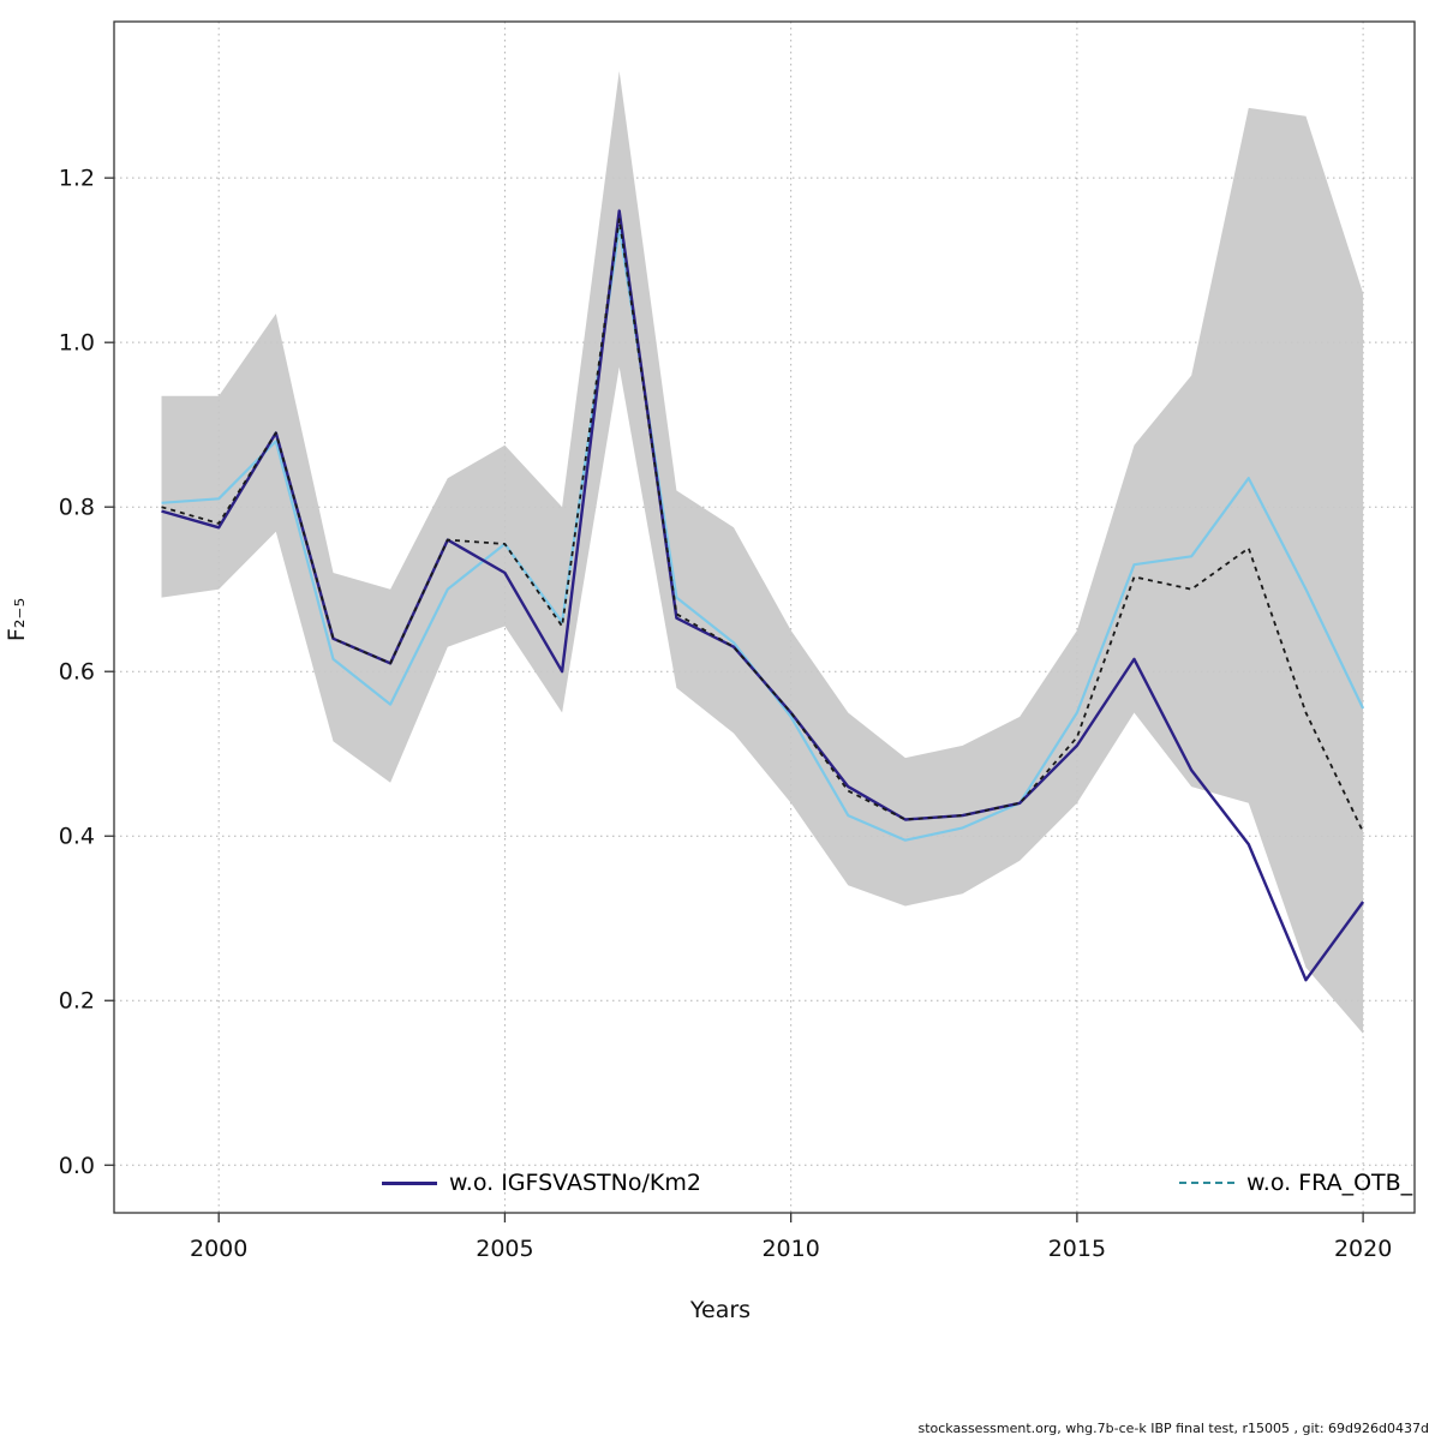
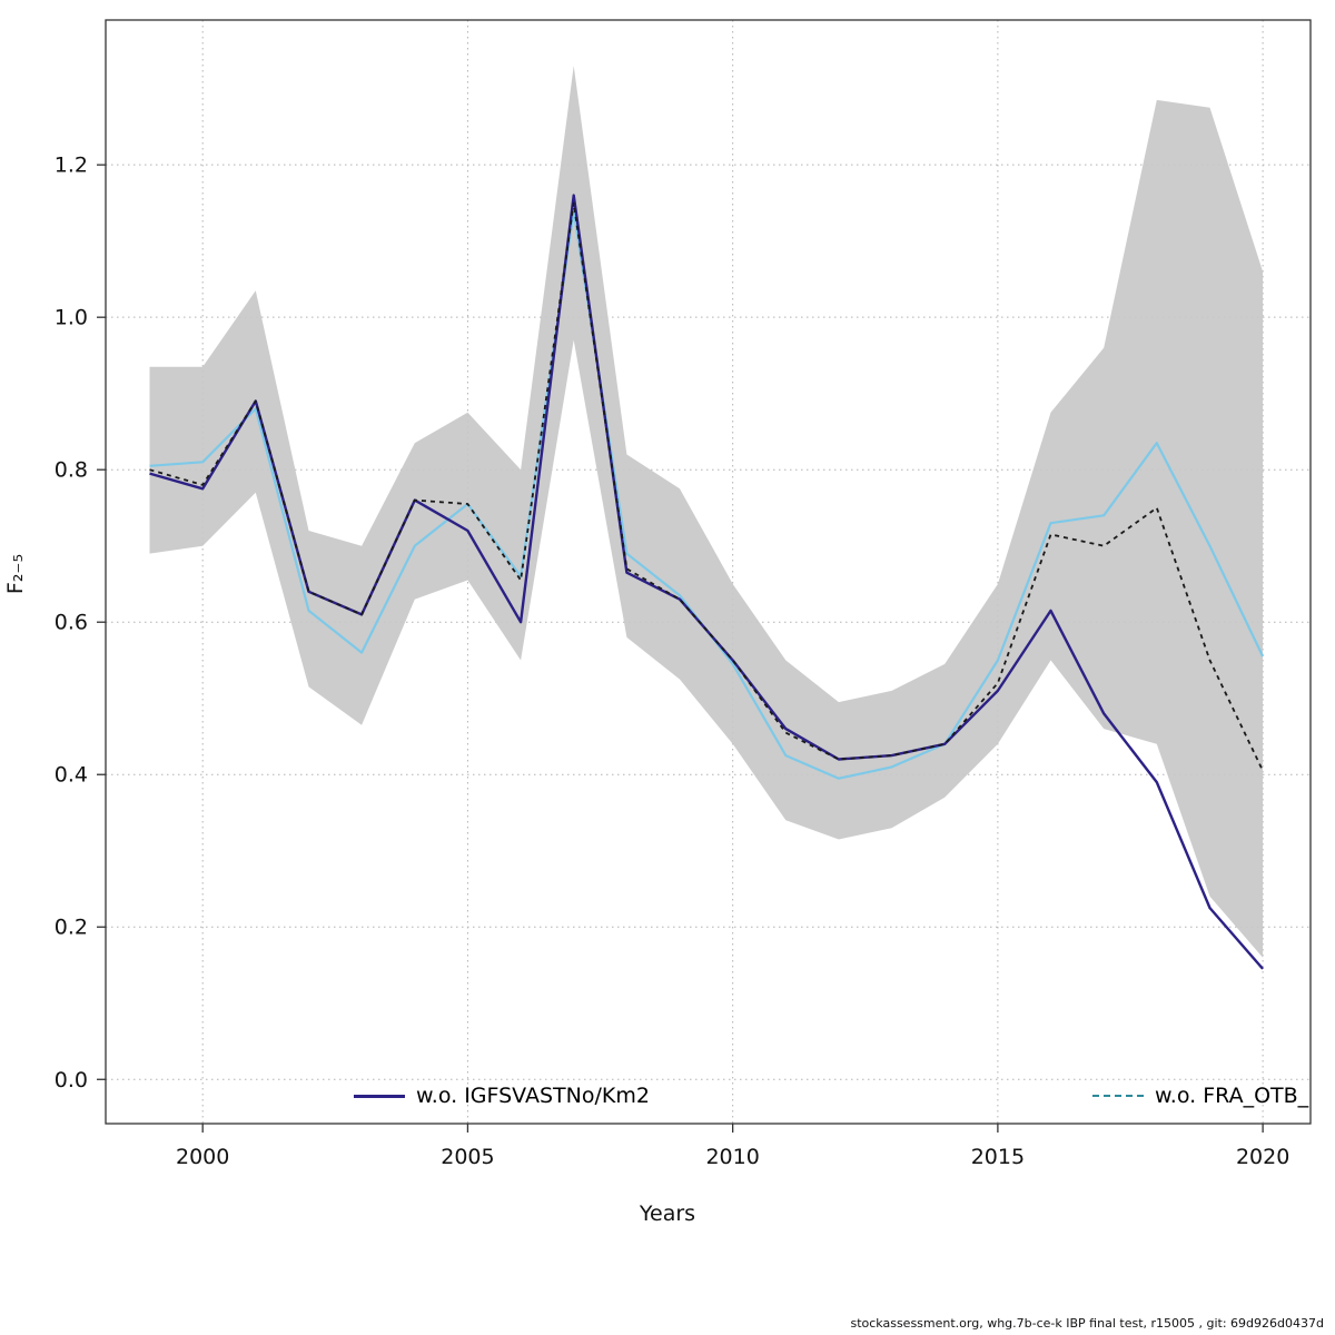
w.o. IGFSVASTNo/Km2/2020: 0.32 -> 0.14
